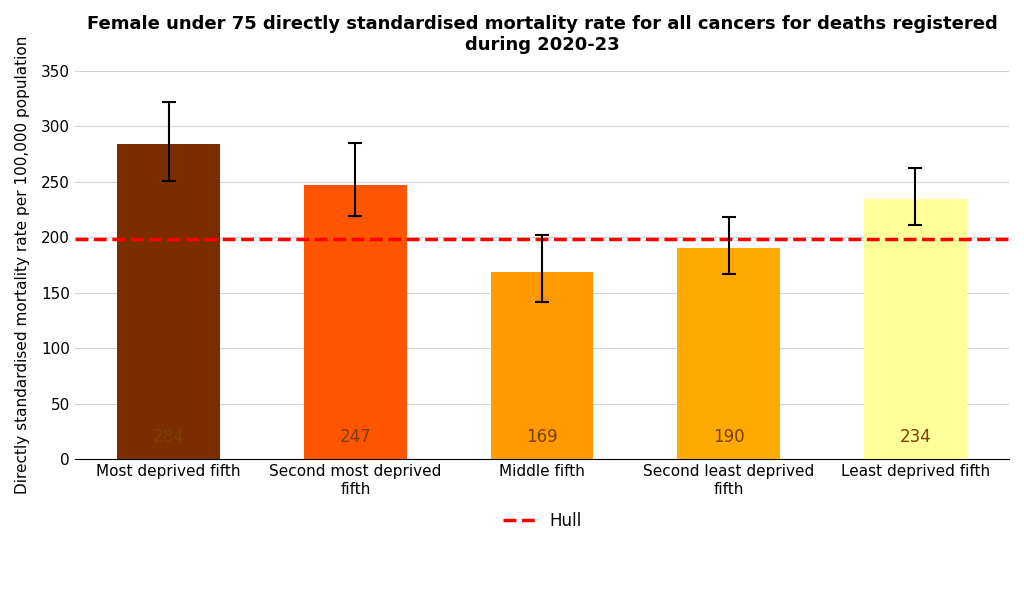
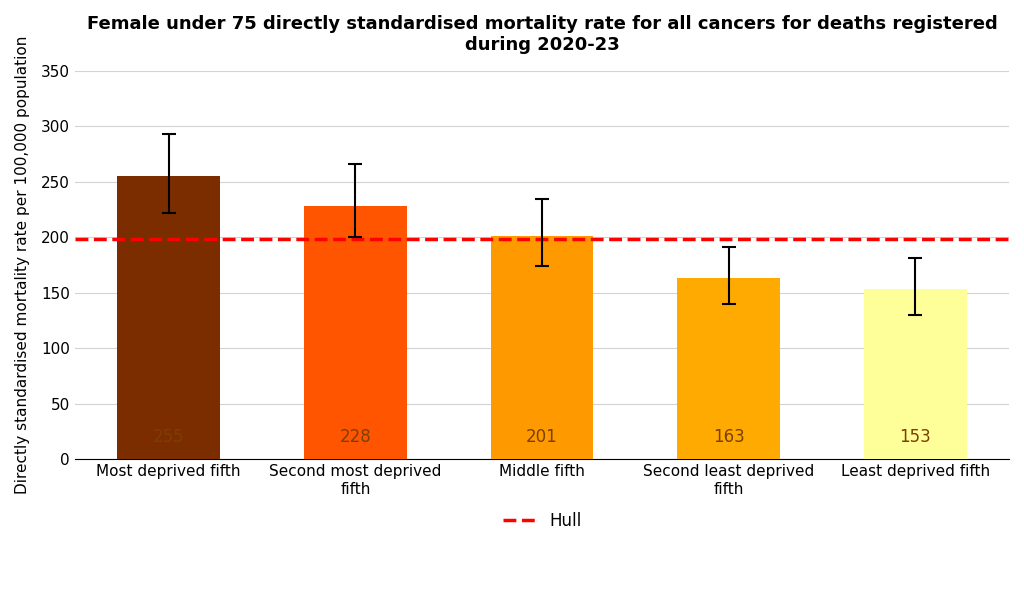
Most deprived fifth: 284 -> 255
Second most deprived fifth: 247 -> 228
Middle fifth: 169 -> 201
Second least deprived fifth: 190 -> 163
Least deprived fifth: 234 -> 153
